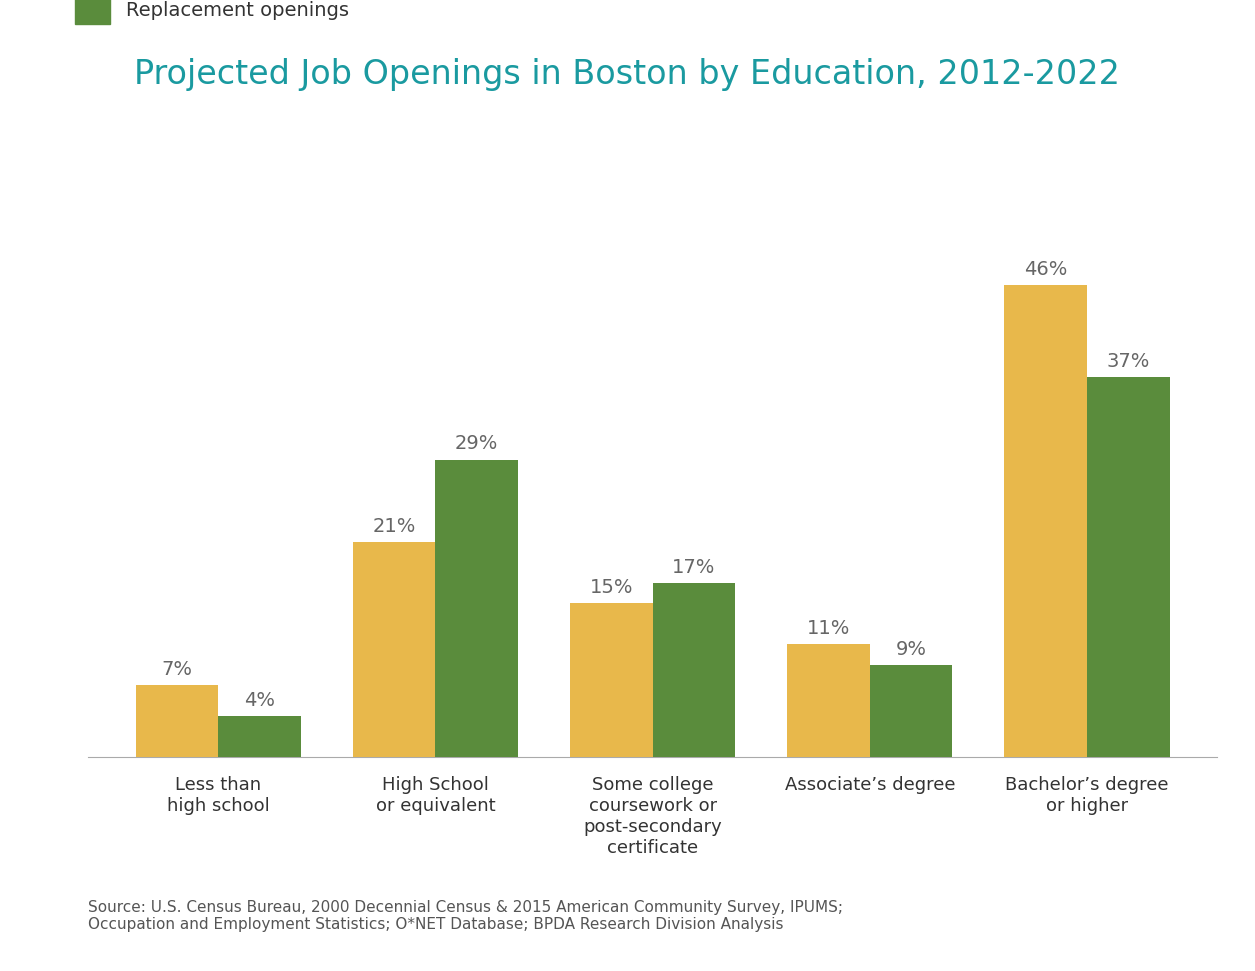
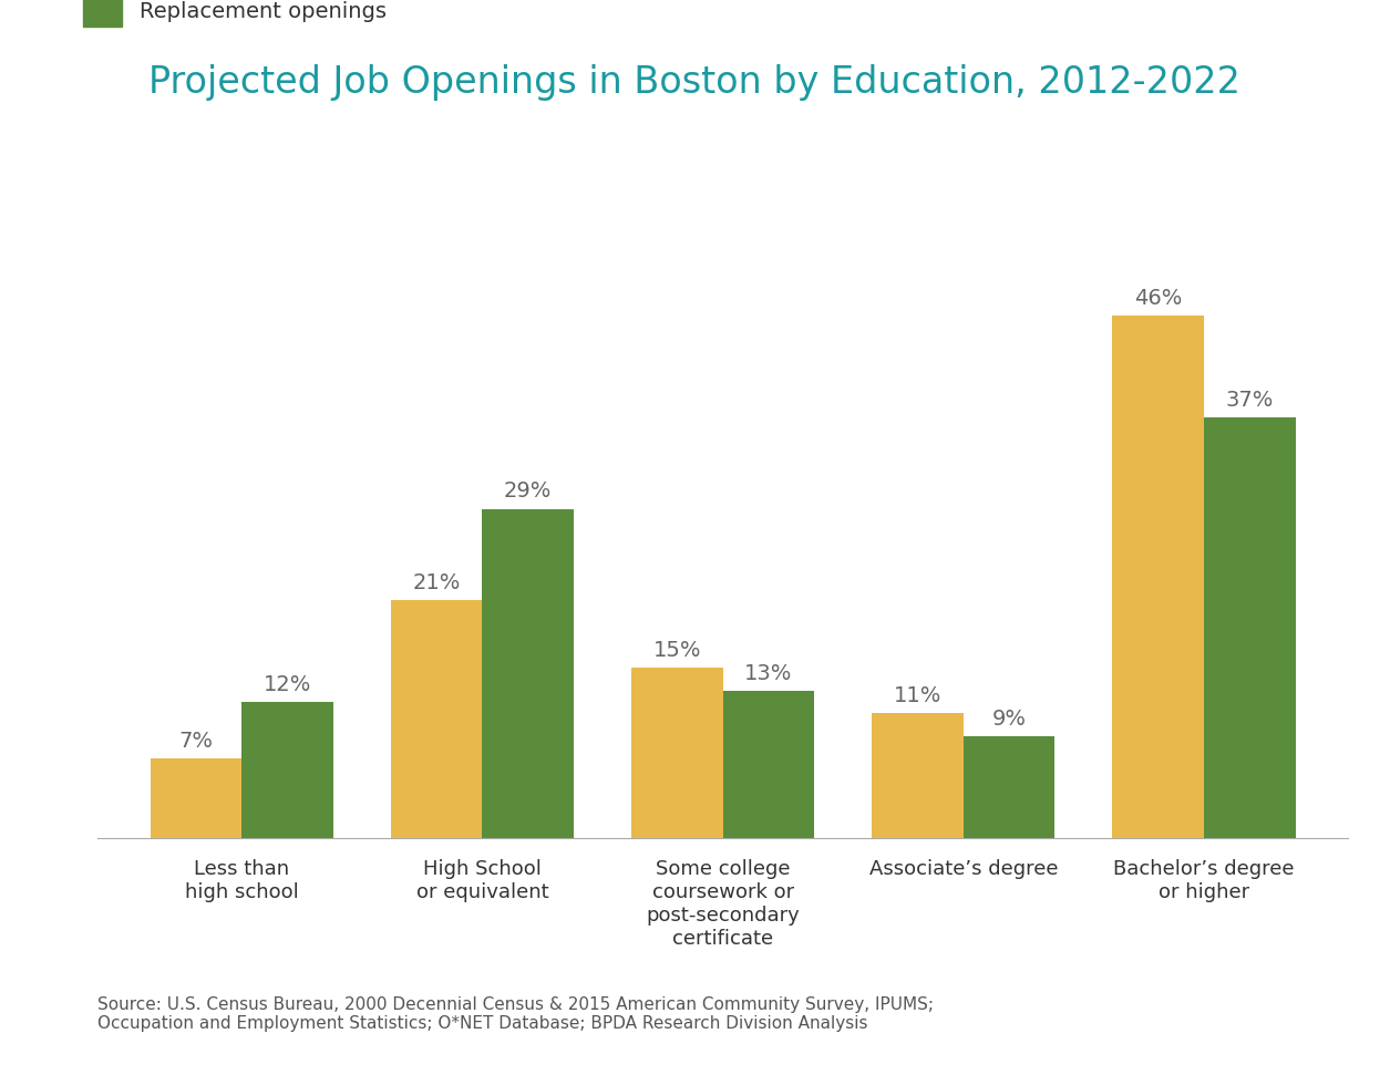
Replacement openings/Less than high school: 4% -> 12%
Replacement openings/Some college coursework or post-secondary certificate: 17% -> 13%
